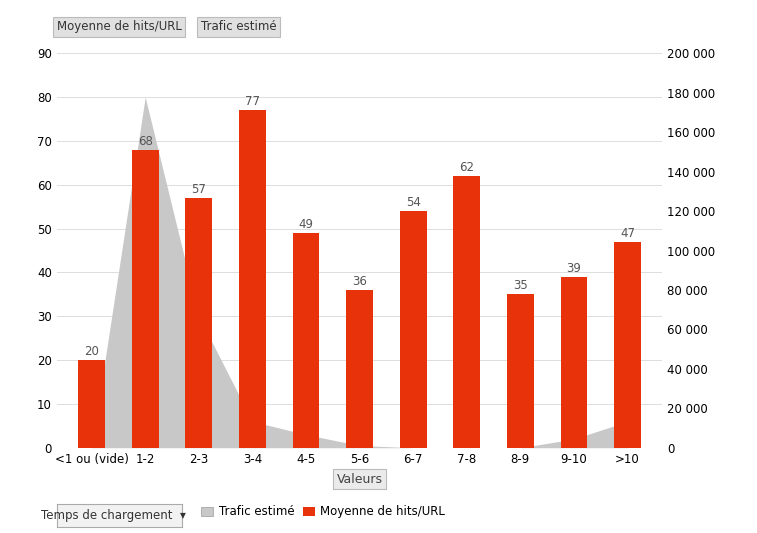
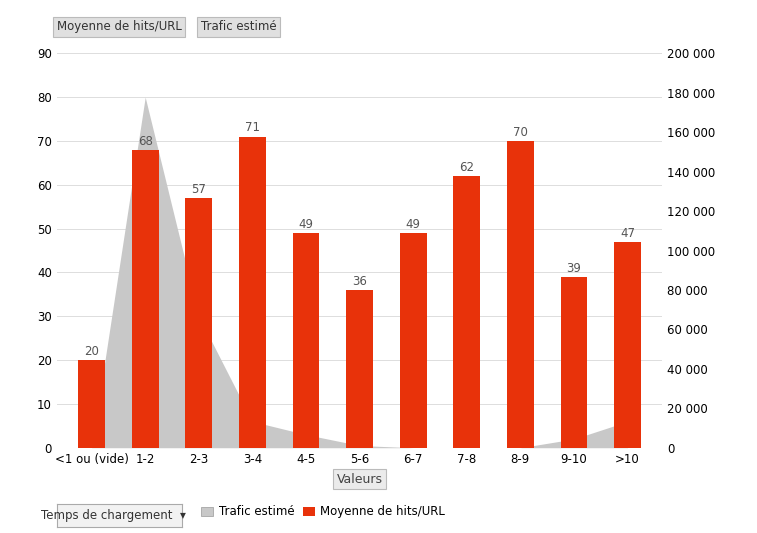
Moyenne de hits/URL/3-4: 77 -> 71
Moyenne de hits/URL/6-7: 54 -> 49
Moyenne de hits/URL/8-9: 35 -> 70
